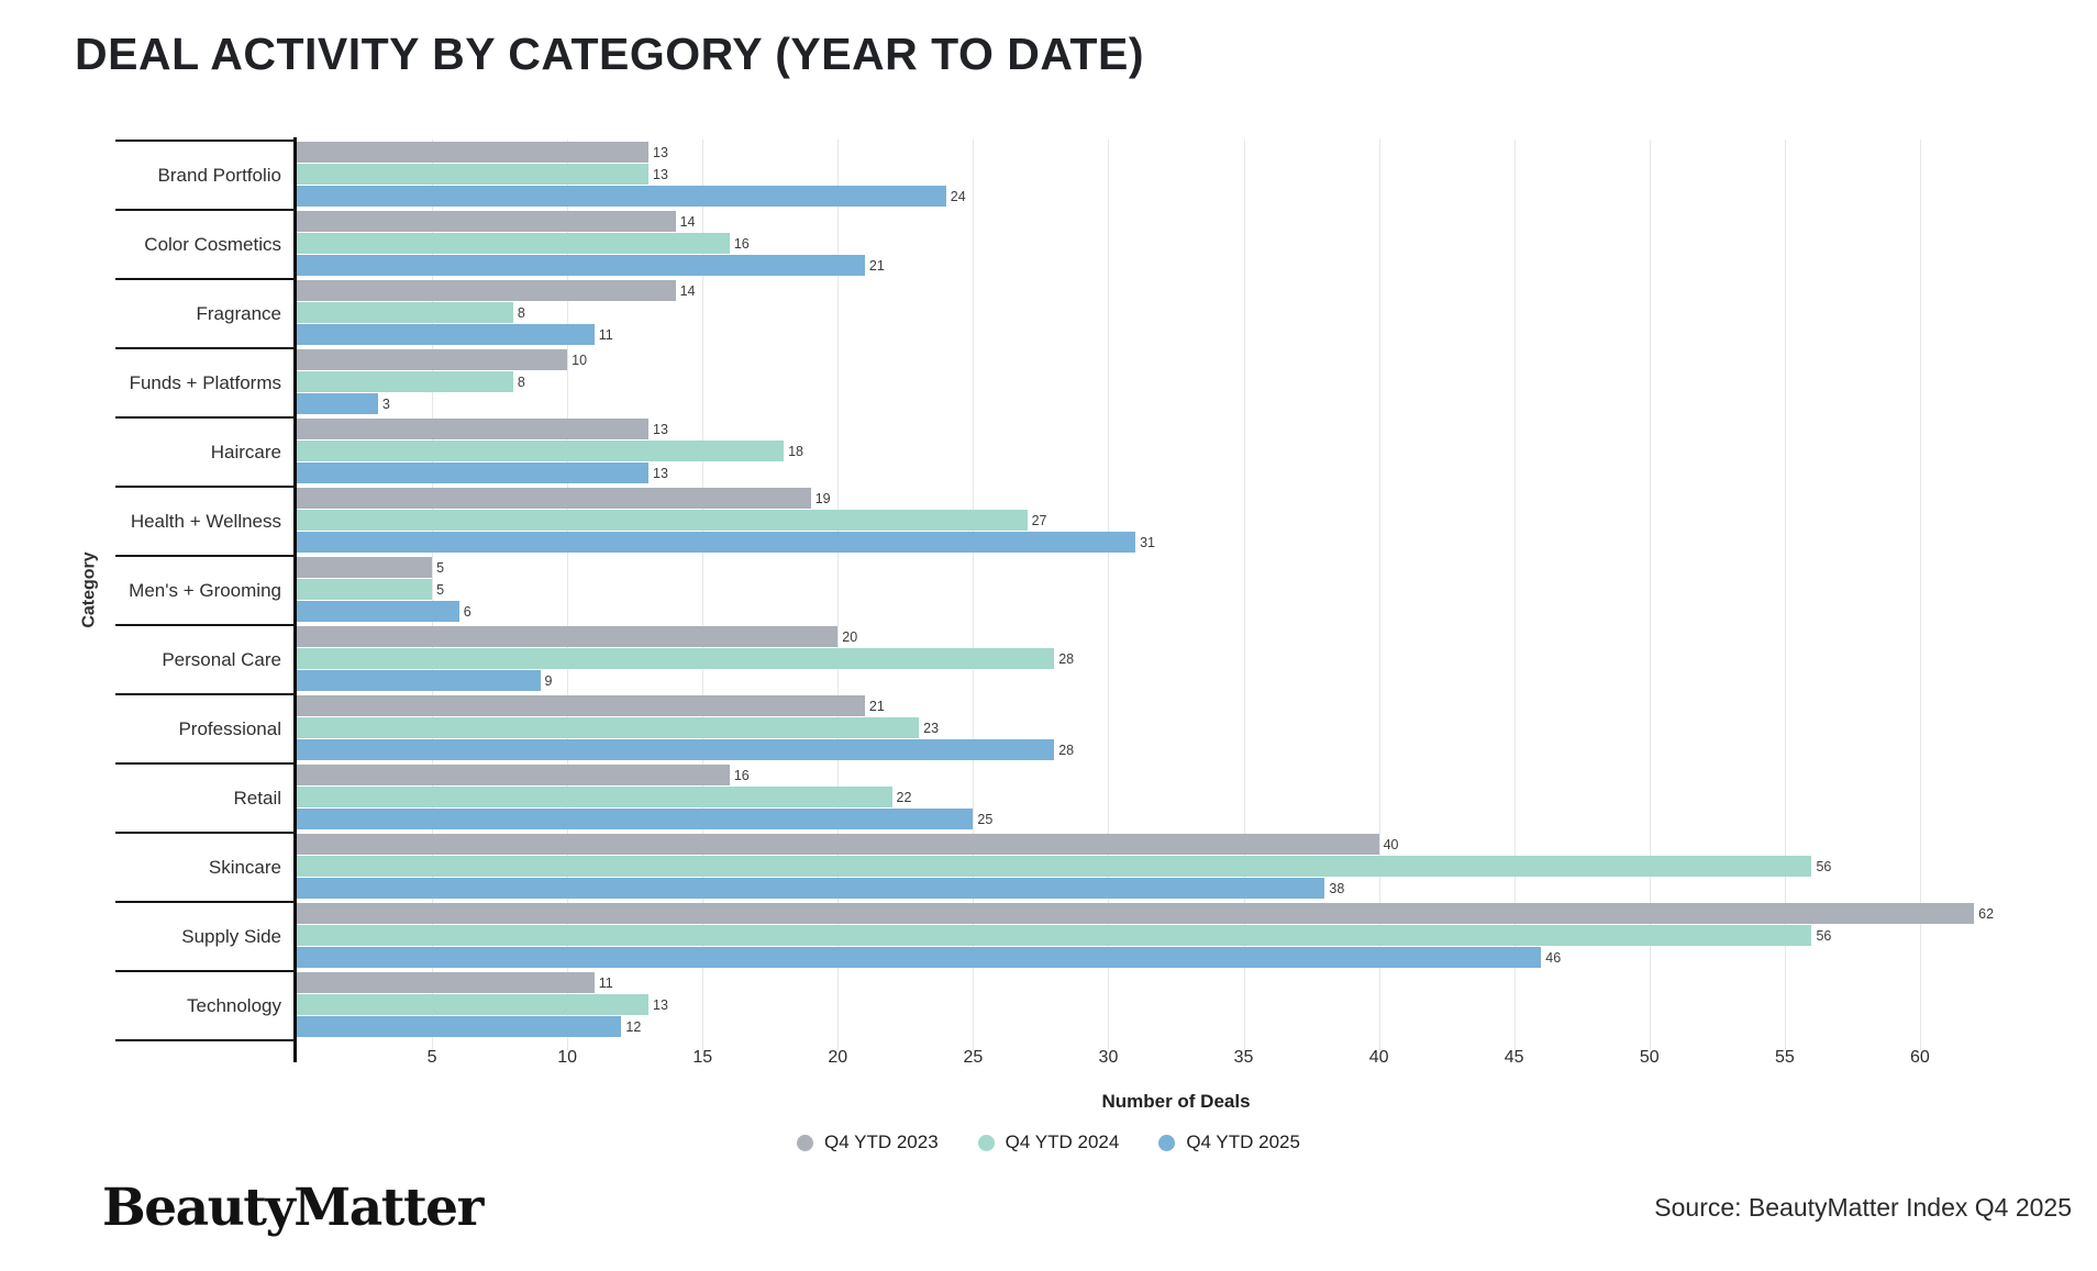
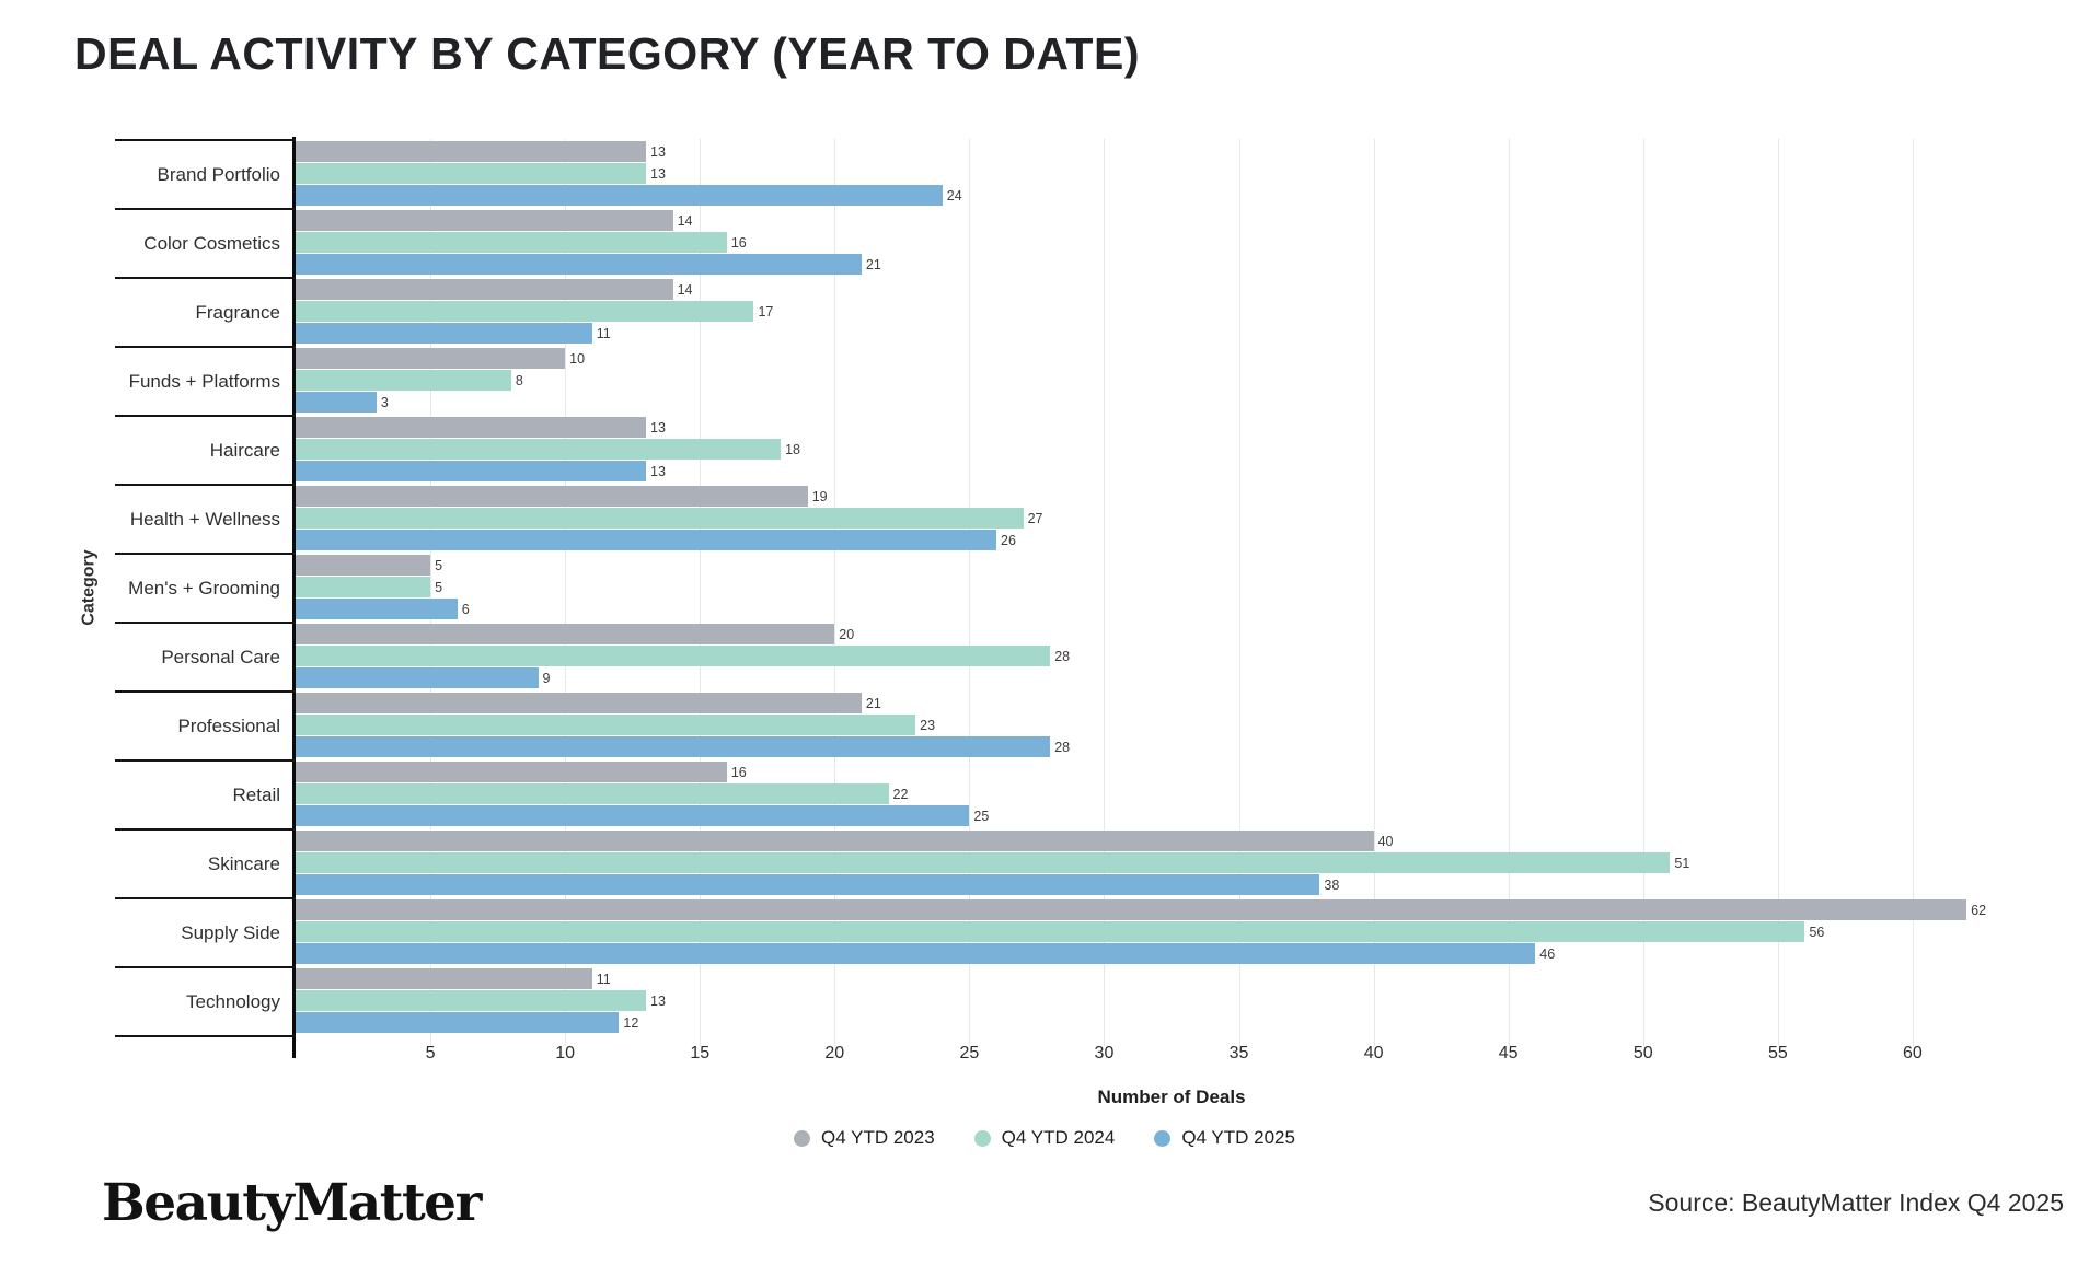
Q4 YTD 2024/Fragrance: 8 -> 17
Q4 YTD 2025/Health + Wellness: 31 -> 26
Q4 YTD 2024/Skincare: 56 -> 51
